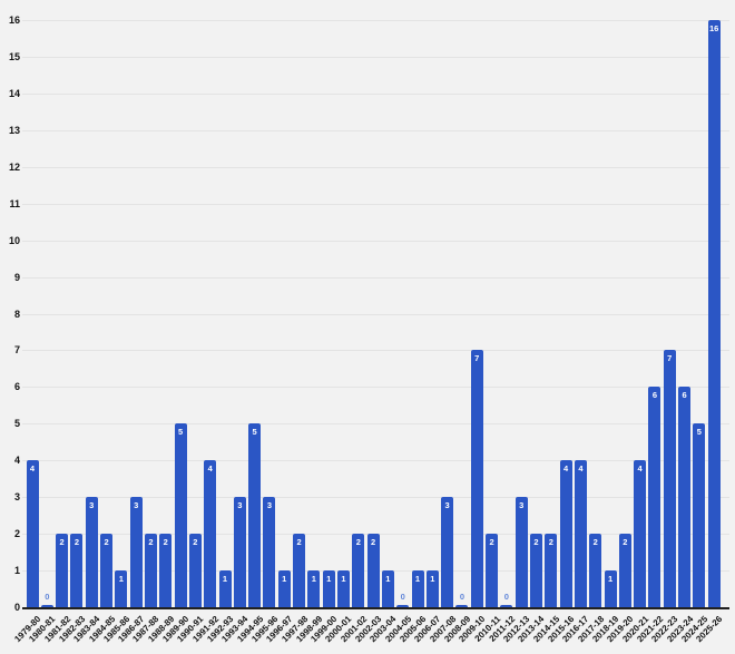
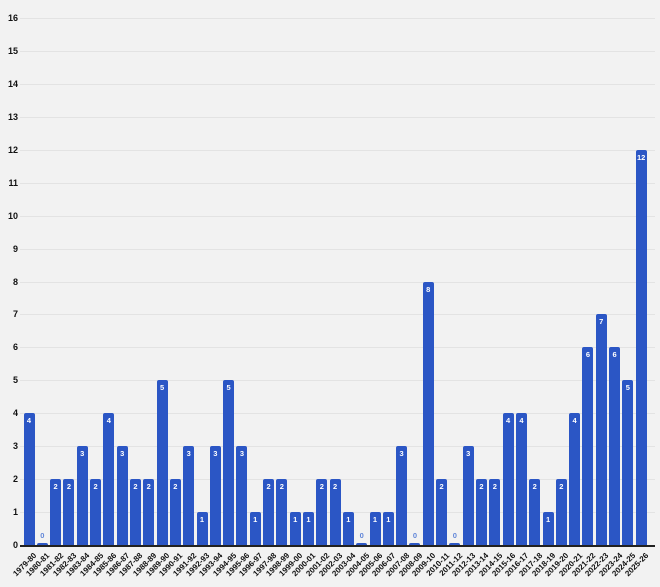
1985-86: 1 -> 4
1991-92: 4 -> 3
1998-99: 1 -> 2
2009-10: 7 -> 8
2025-26: 16 -> 12
